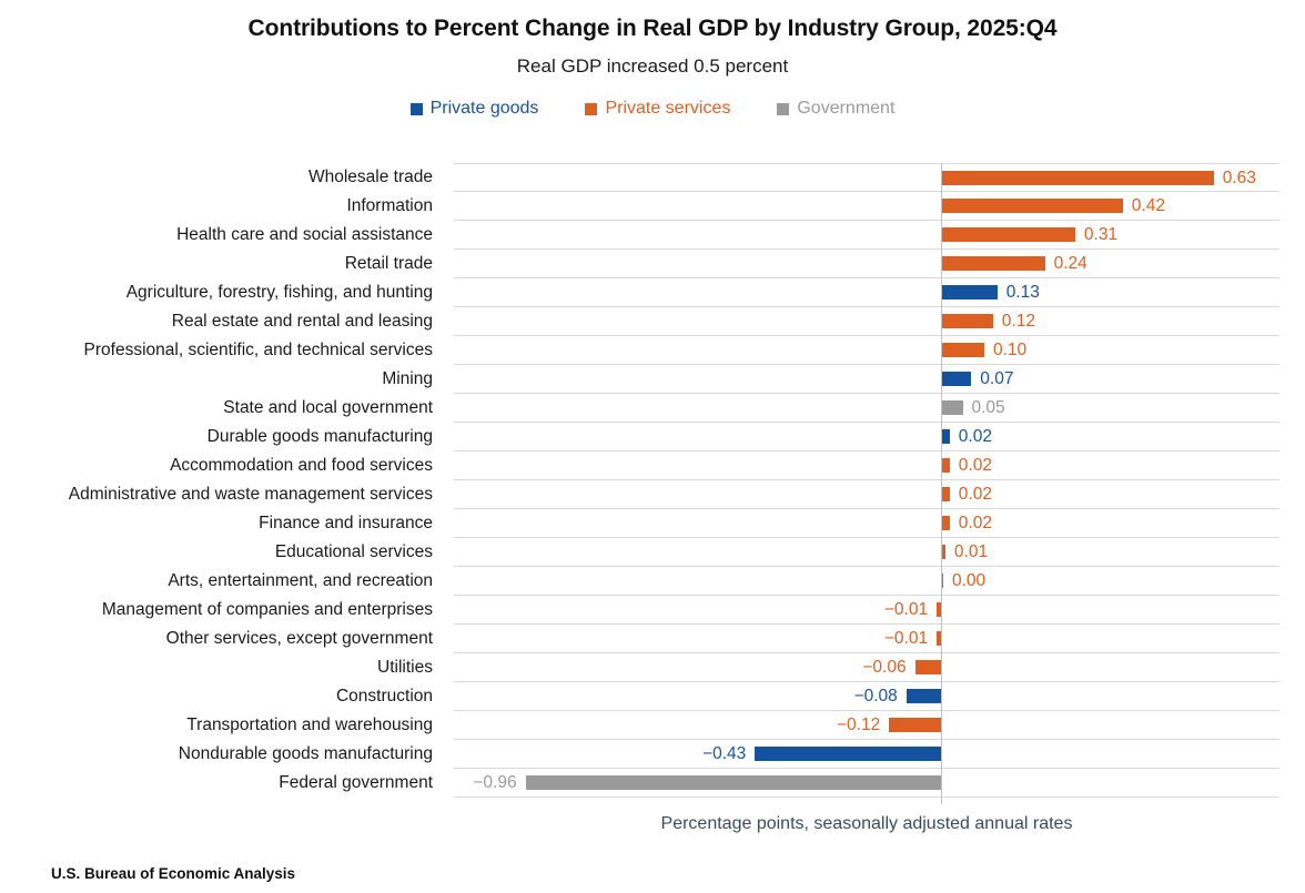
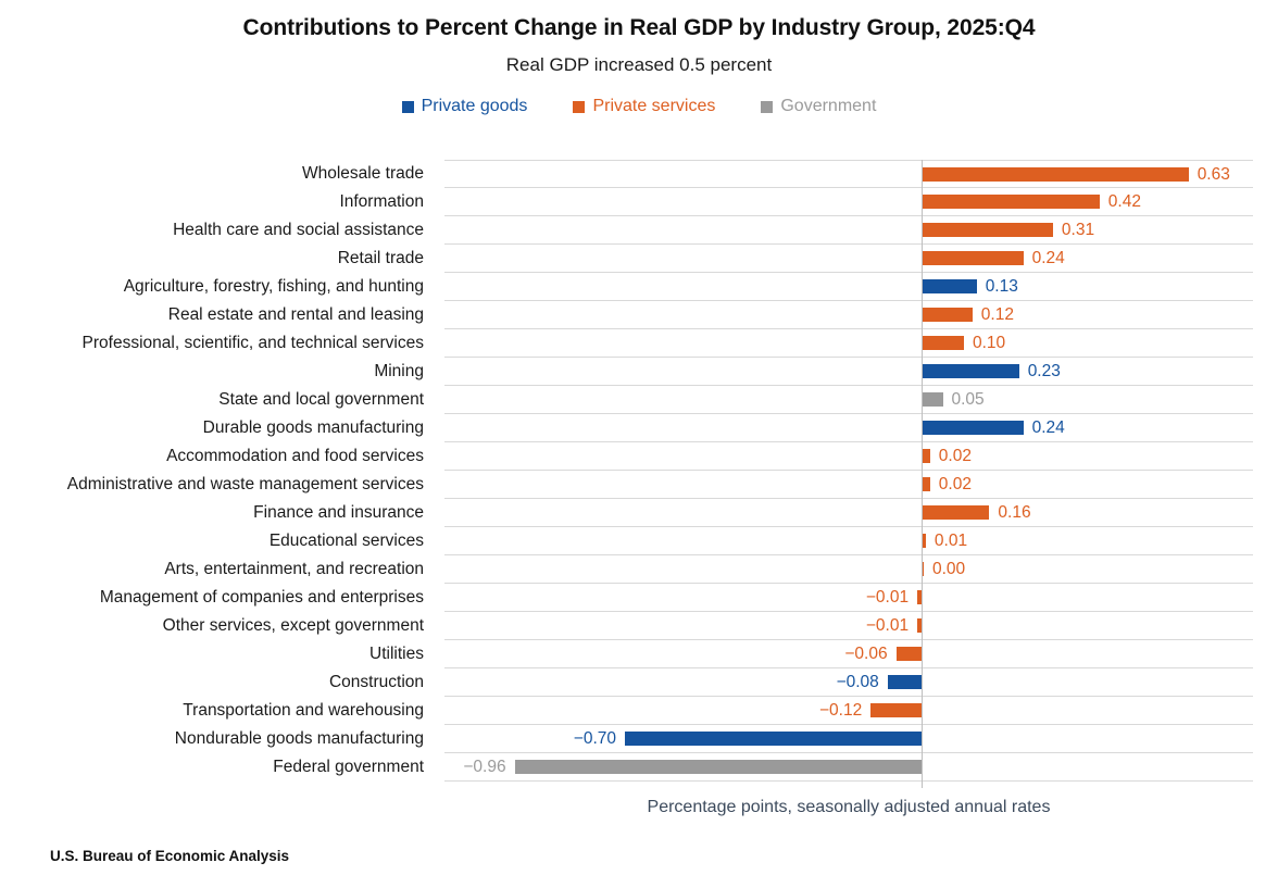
Mining: 0.07 -> 0.23
Durable goods manufacturing: 0.02 -> 0.24
Finance and insurance: 0.02 -> 0.16
Nondurable goods manufacturing: −0.43 -> −0.70
